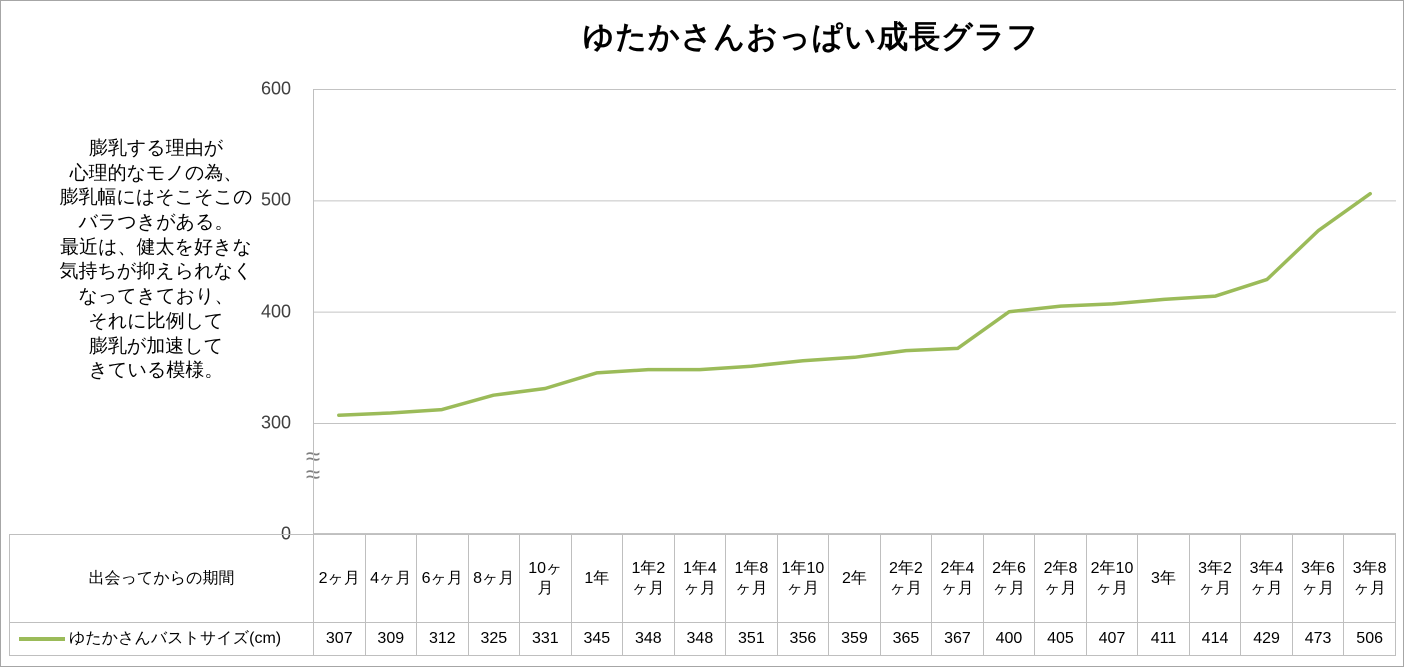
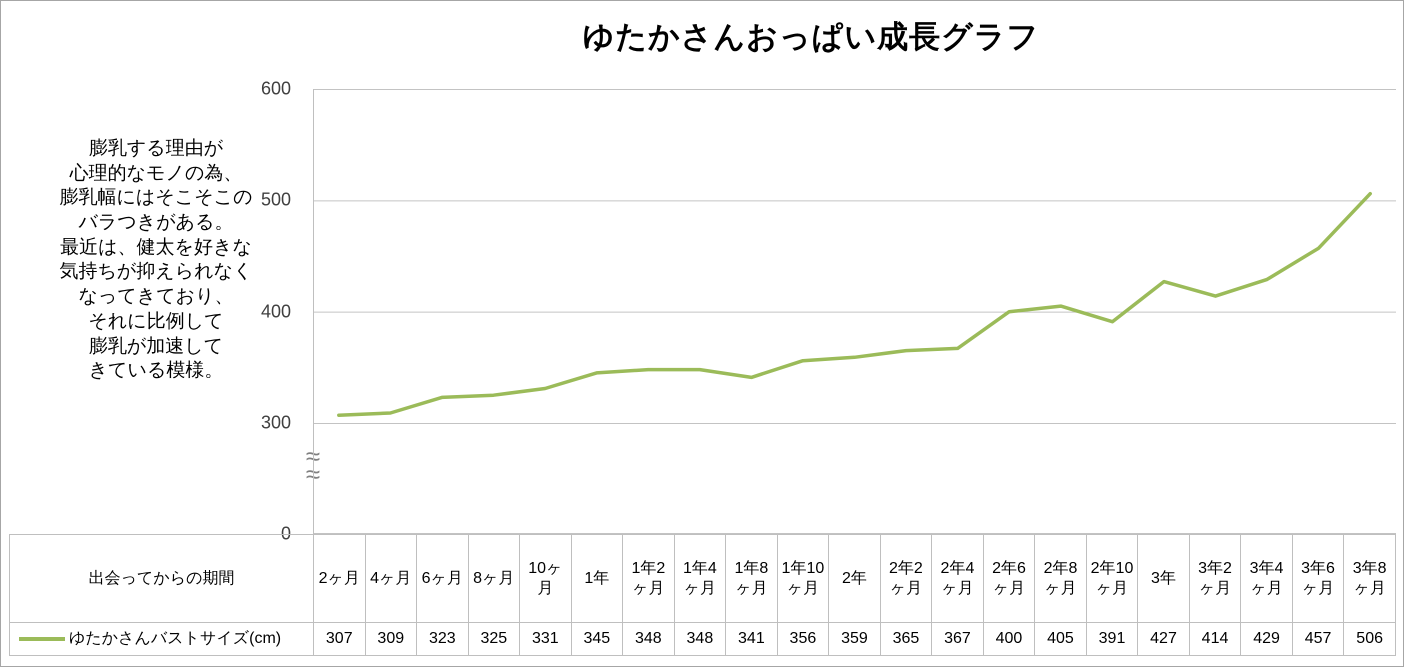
6ヶ月: 312 -> 323
1年8ヶ月: 351 -> 341
2年10ヶ月: 407 -> 391
3年: 411 -> 427
3年6ヶ月: 473 -> 457
